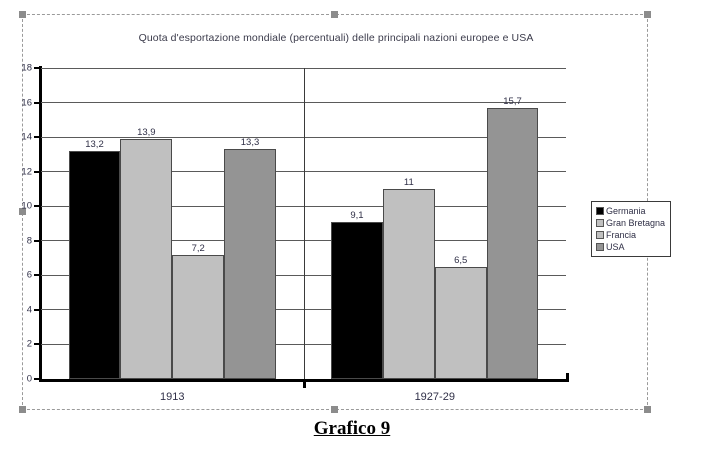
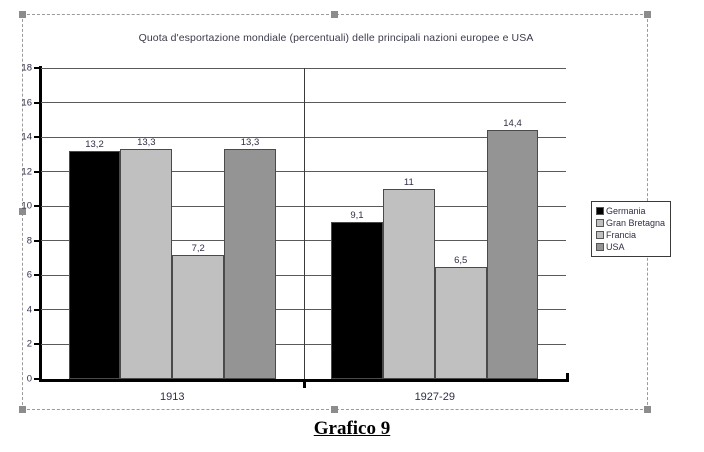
Gran Bretagna/1913: 13,9 -> 13,3
USA/1927-29: 15,7 -> 14,4
